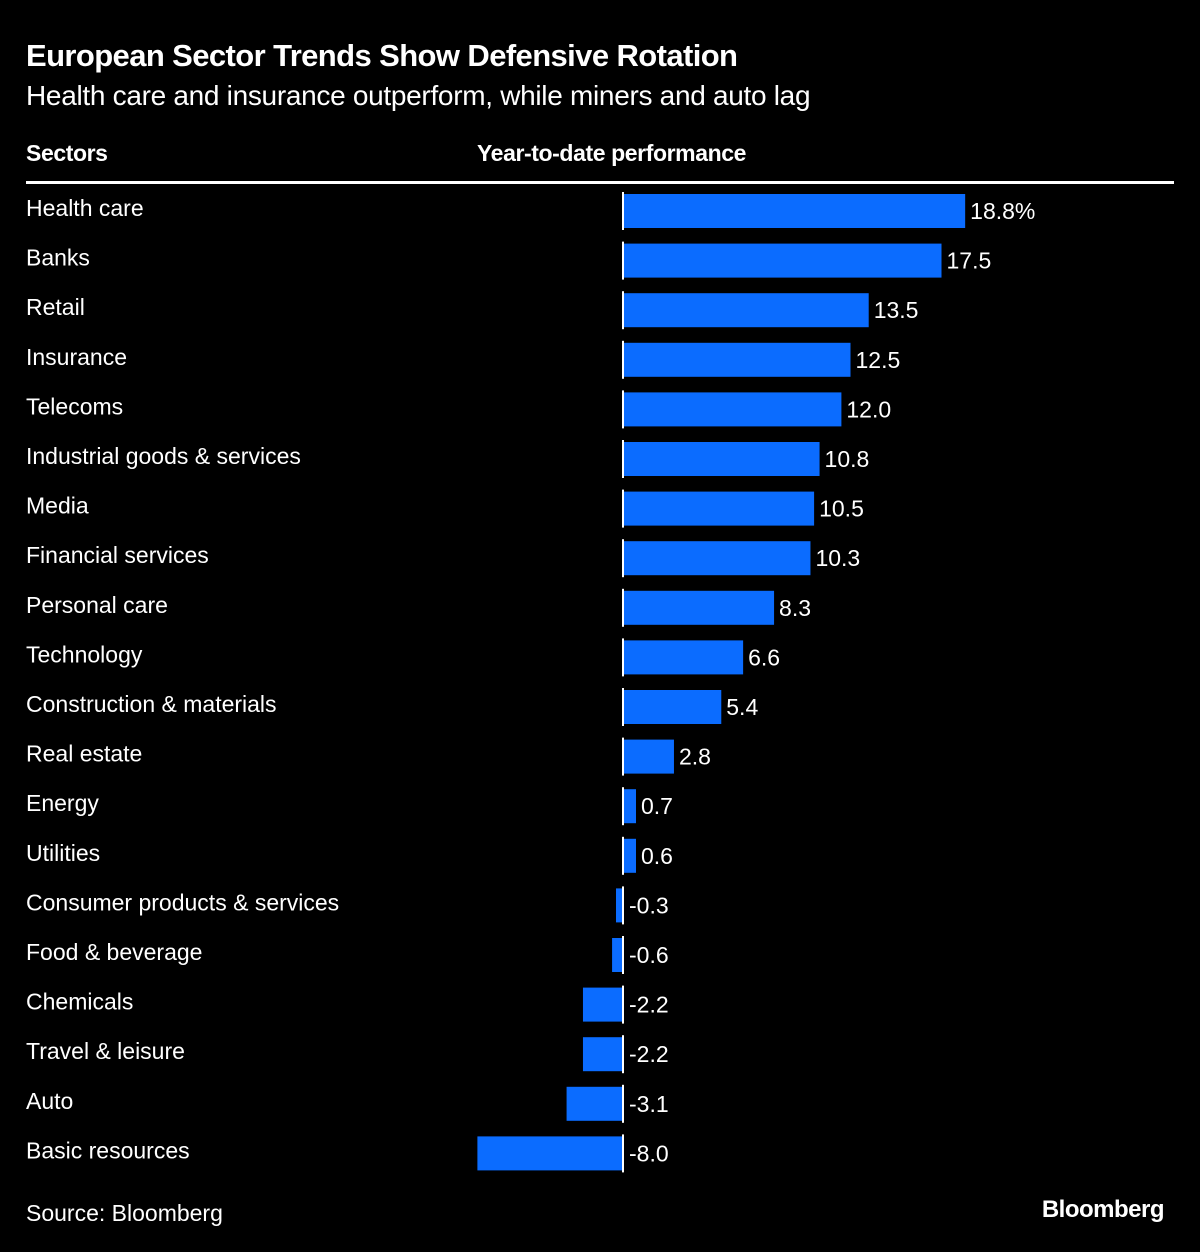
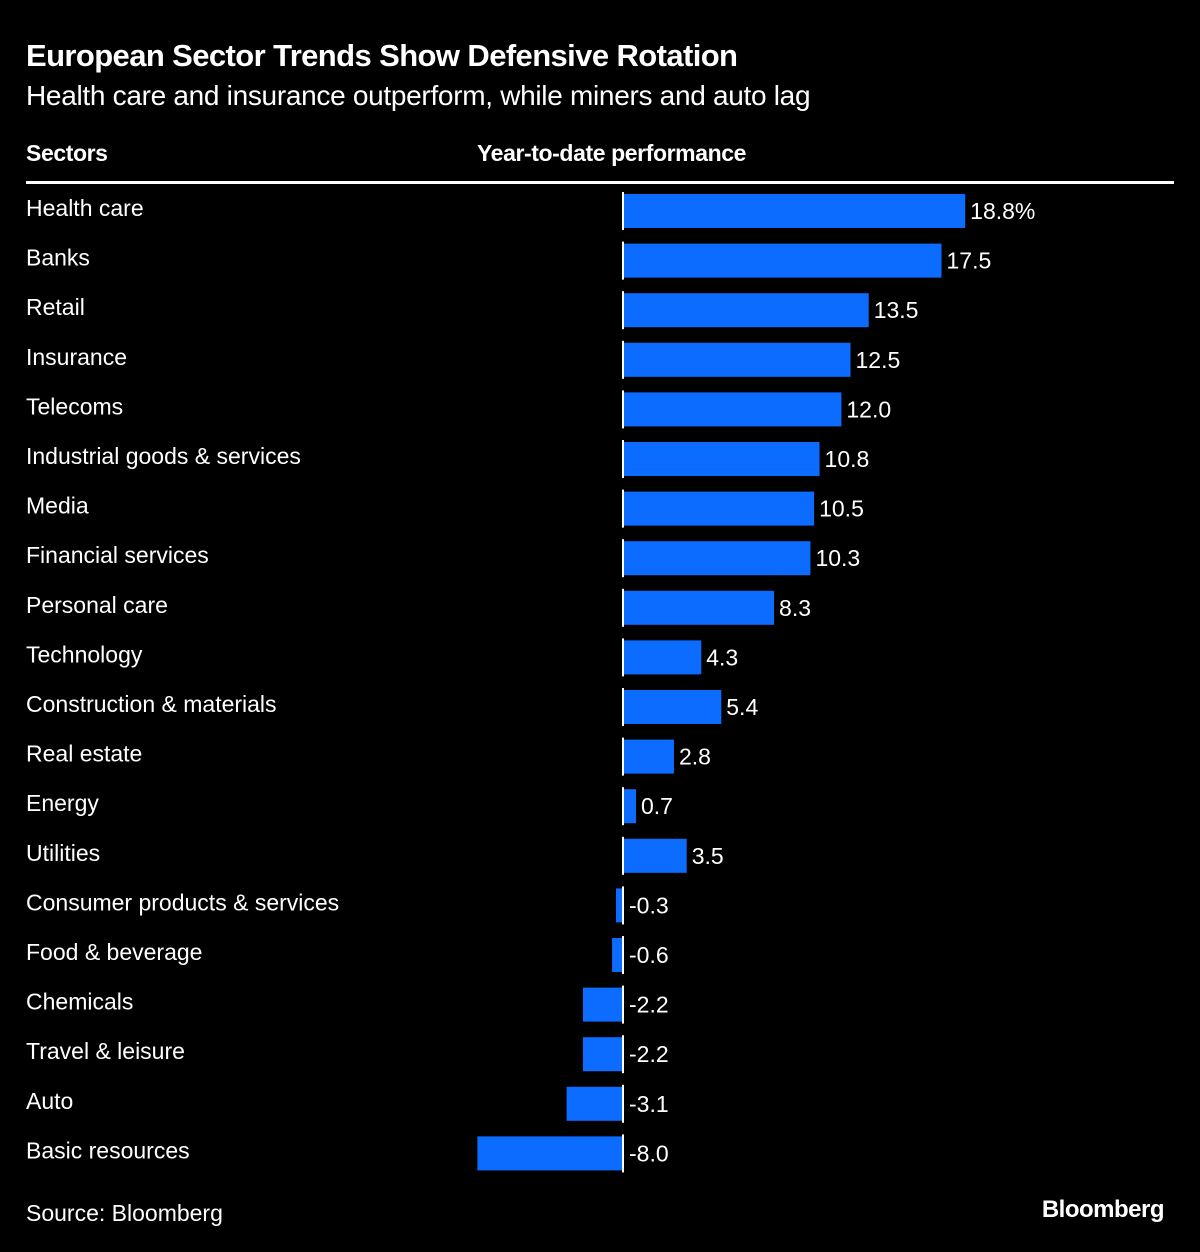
Technology: 6.6 -> 4.3
Utilities: 0.6 -> 3.5
